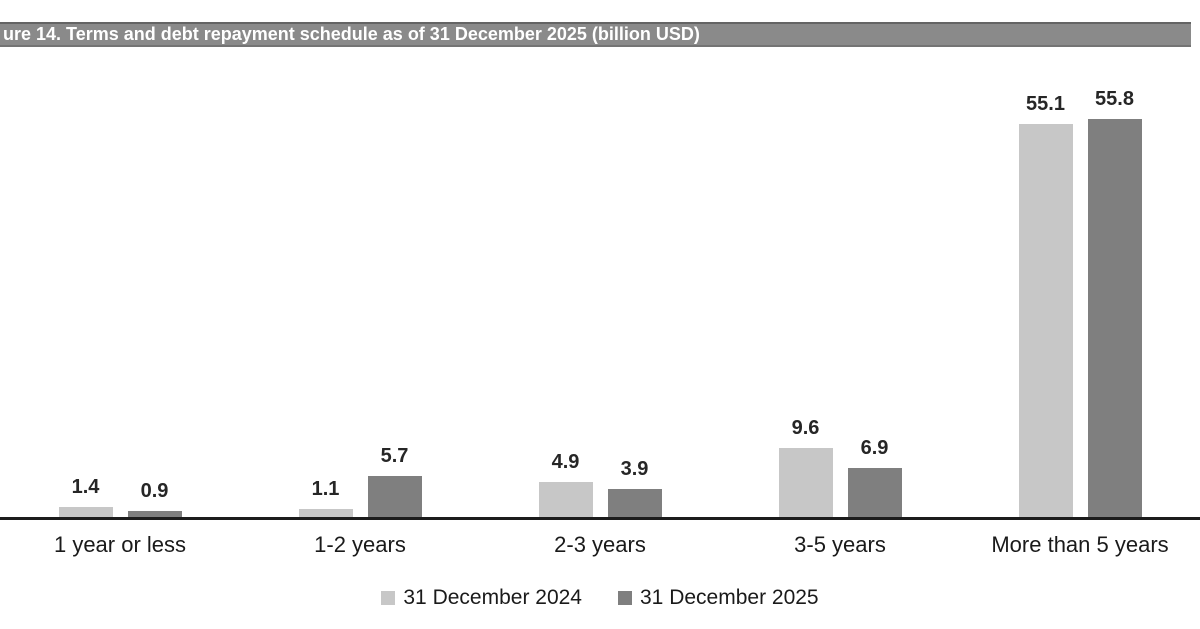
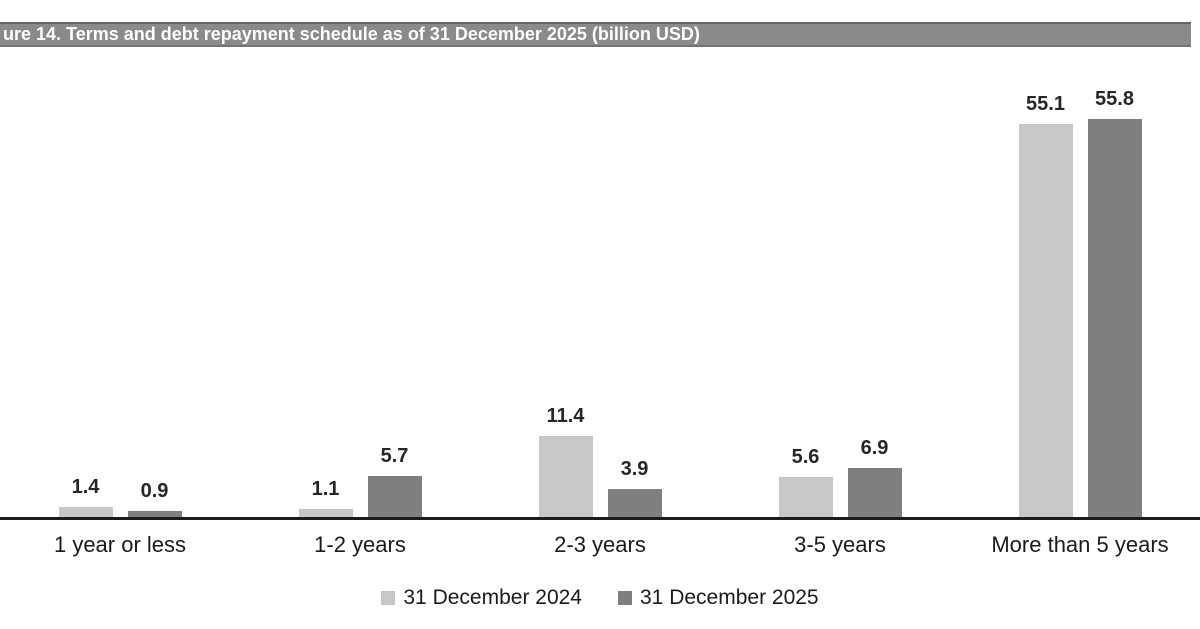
31 December 2024/2-3 years: 4.9 -> 11.4
31 December 2024/3-5 years: 9.6 -> 5.6
